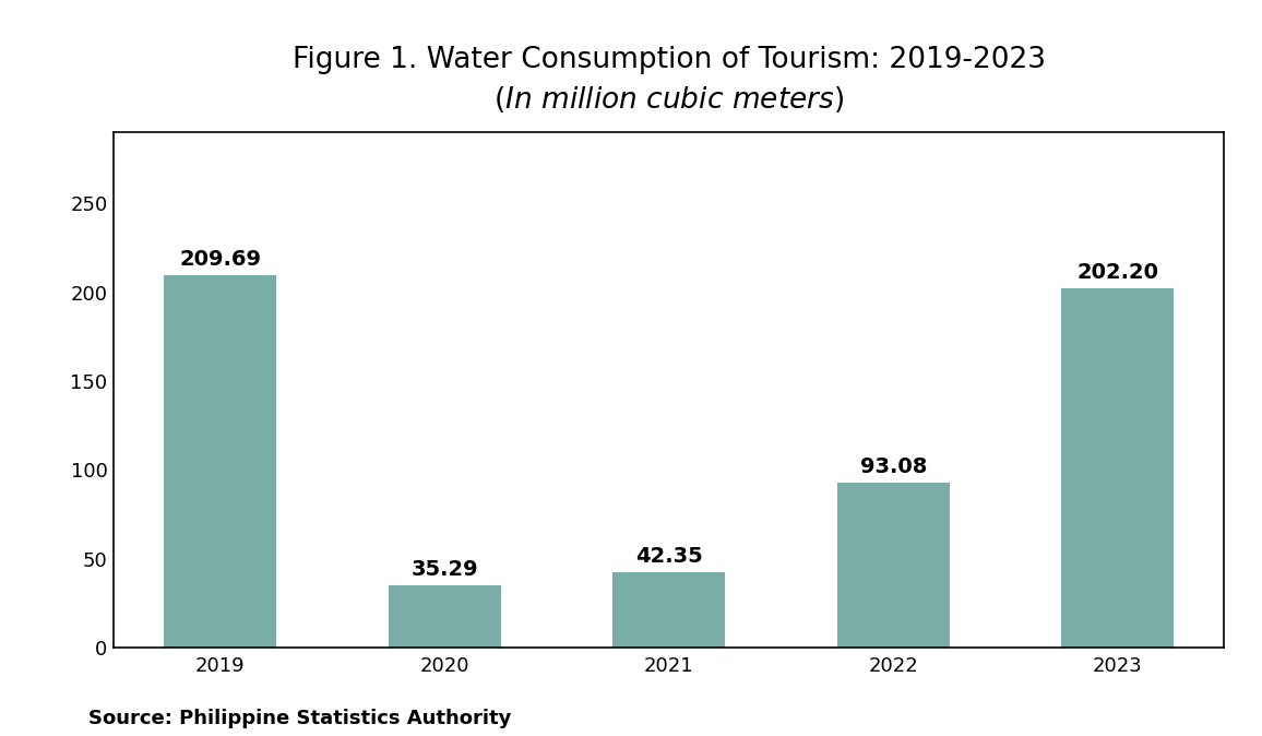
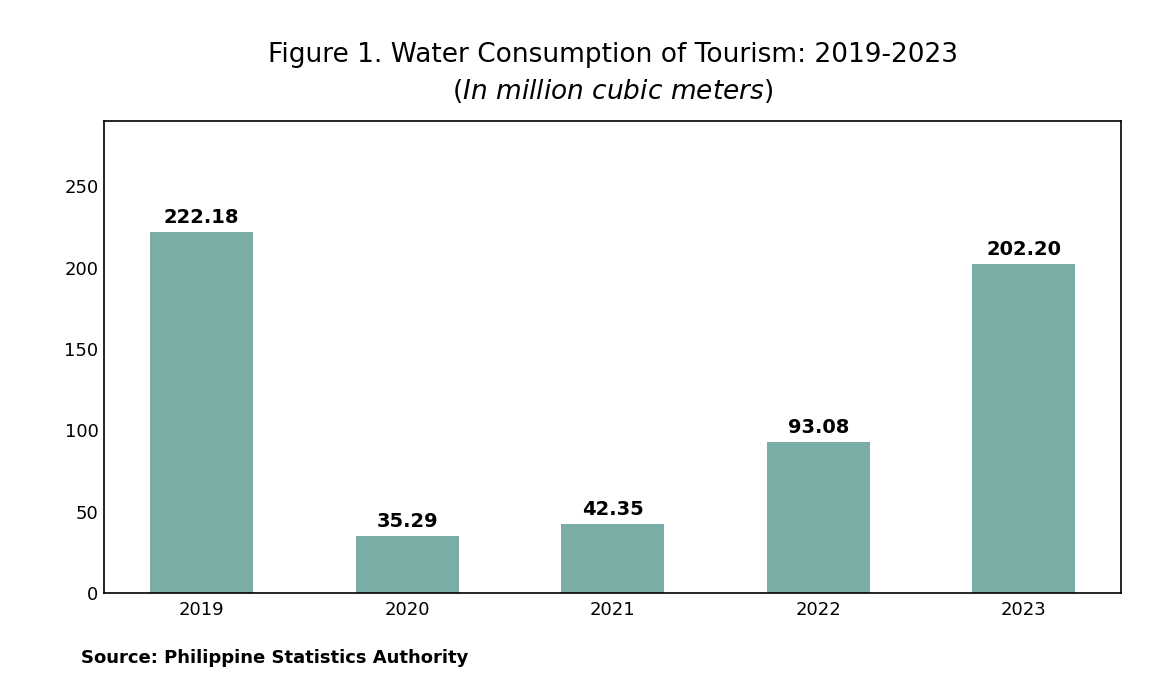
2019: 209.69 -> 222.18
